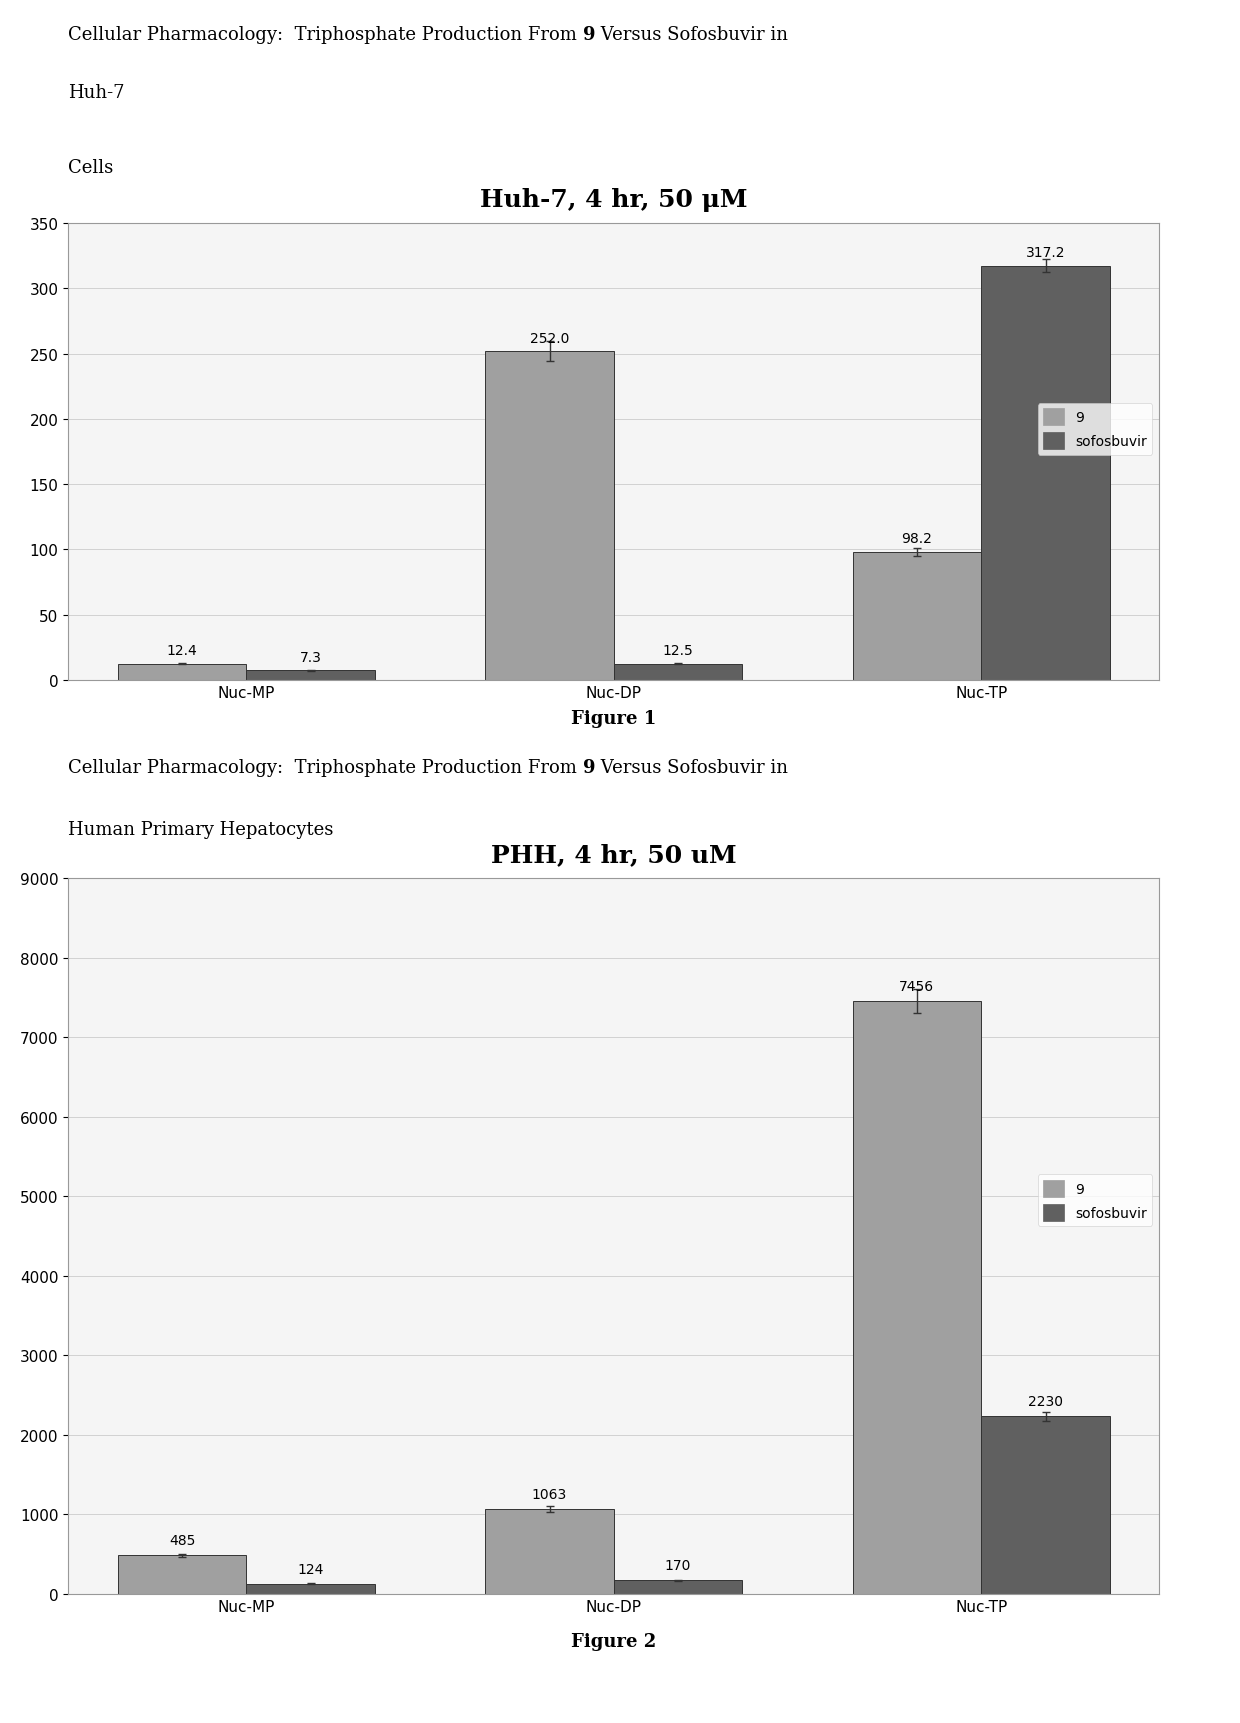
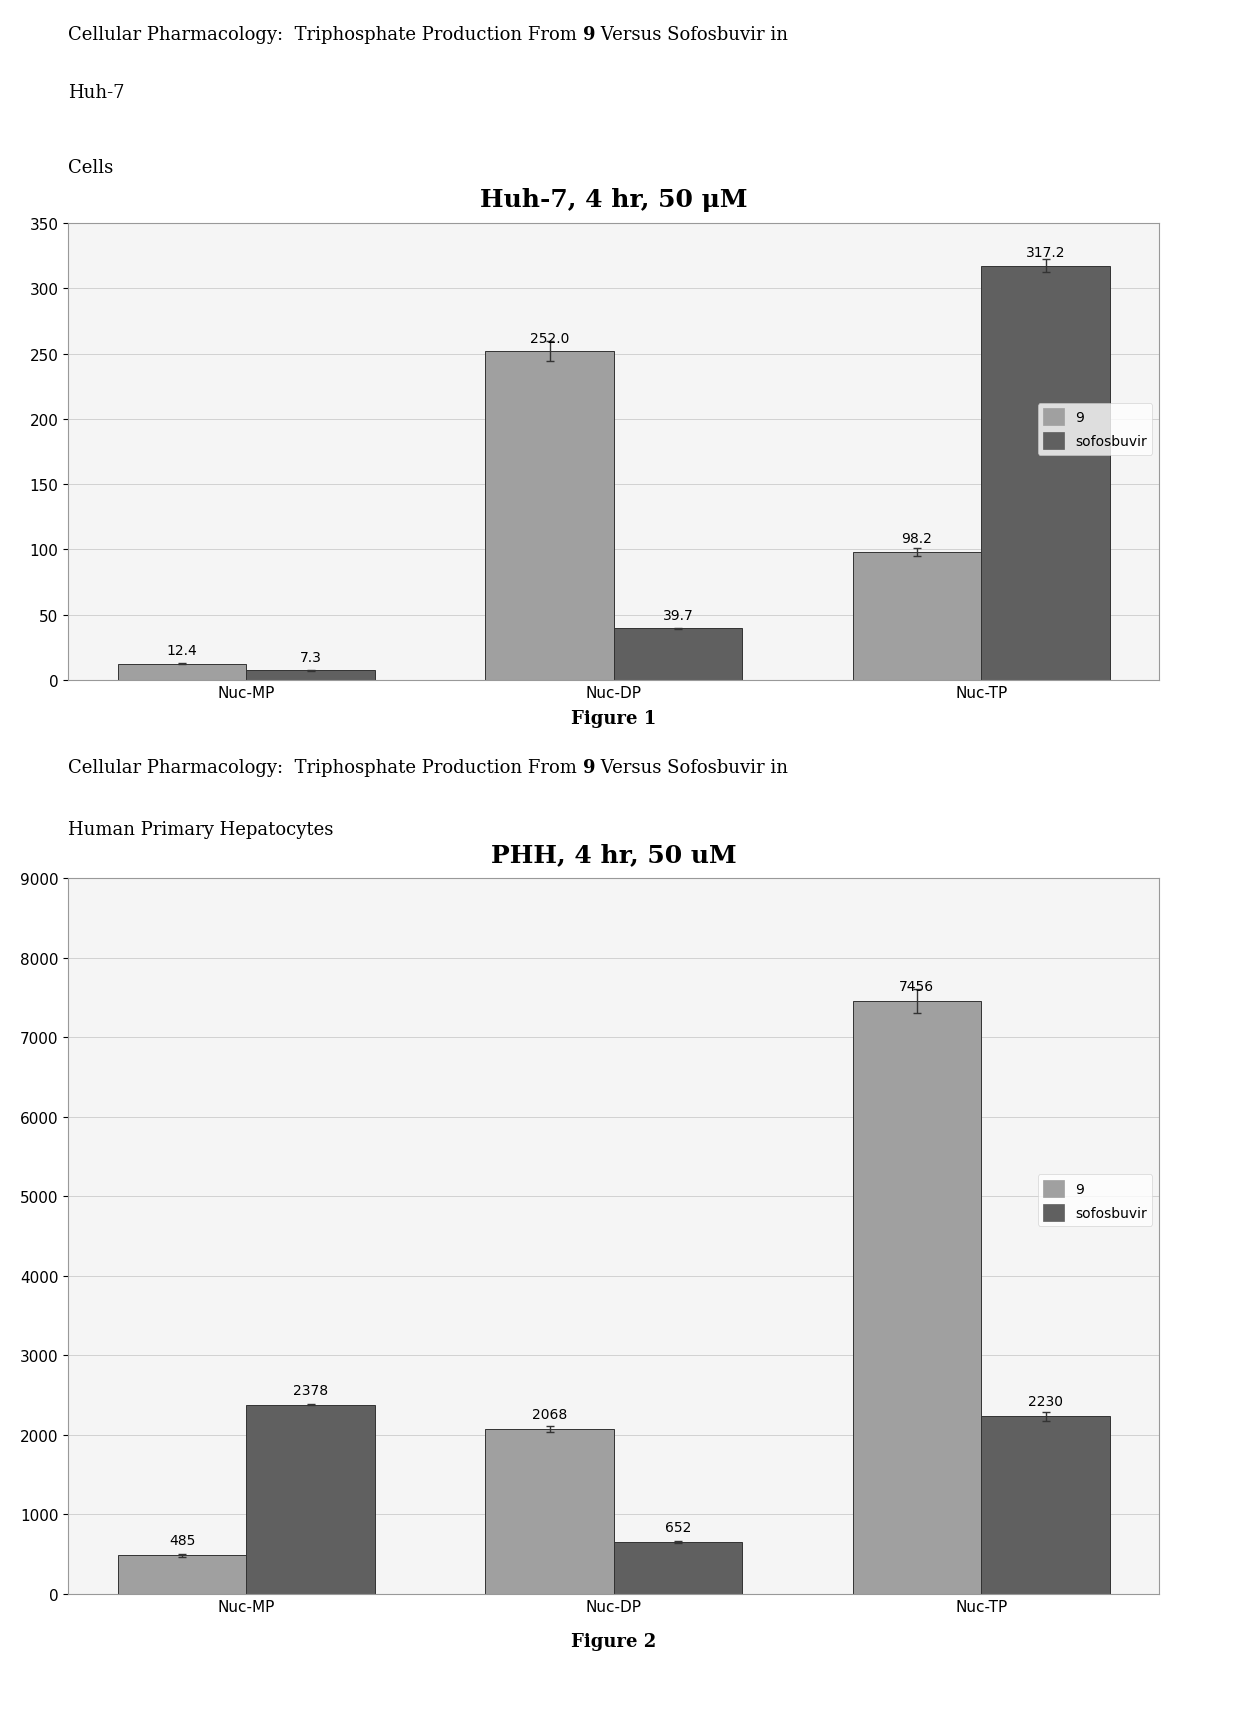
Huh-7, 4 hr, 50 μM/sofosbuvir/Nuc-DP: 12.5 -> 39.7
PHH, 4 hr, 50 uM/sofosbuvir/Nuc-MP: 124 -> 2378
PHH, 4 hr, 50 uM/9/Nuc-DP: 1063 -> 2068
PHH, 4 hr, 50 uM/sofosbuvir/Nuc-DP: 170 -> 652
